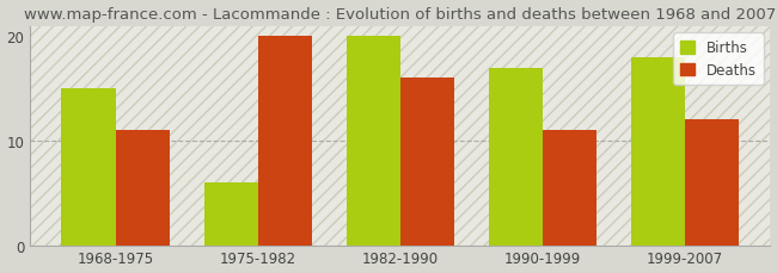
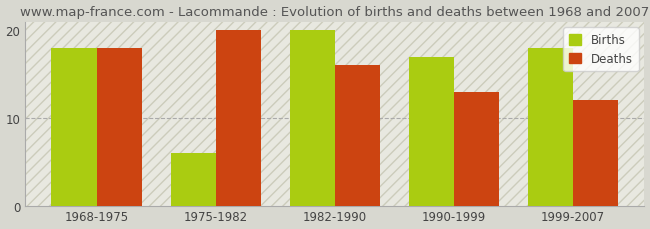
Births/1968-1975: 15 -> 18
Deaths/1968-1975: 11 -> 18
Deaths/1990-1999: 11 -> 13
